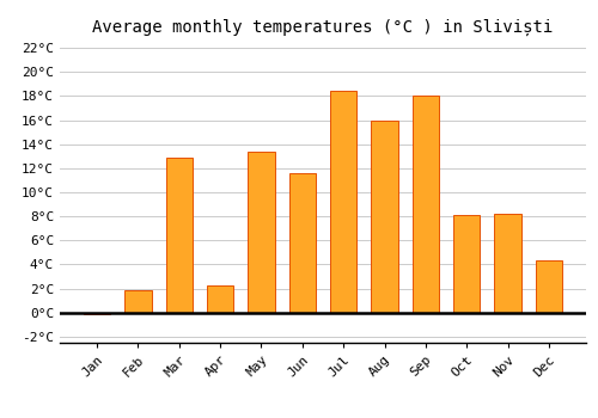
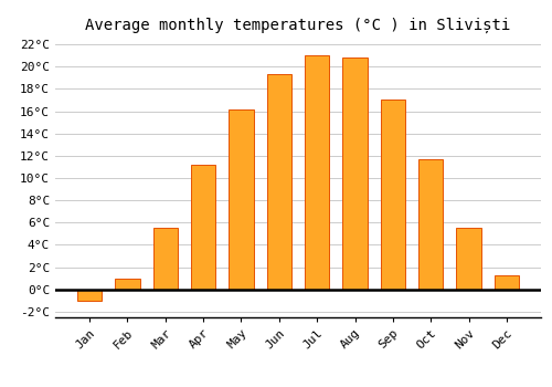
Jan: -0.1°C -> -1.0°C
Feb: 1.9°C -> 1.0°C
Mar: 12.9°C -> 5.5°C
Apr: 2.3°C -> 11.2°C
May: 13.4°C -> 16.2°C
Jun: 11.6°C -> 19.3°C
Jul: 18.4°C -> 21.0°C
Aug: 16.0°C -> 20.8°C
Sep: 18.0°C -> 17.0°C
Oct: 8.1°C -> 11.7°C
Nov: 8.2°C -> 5.5°C
Dec: 4.3°C -> 1.3°C
